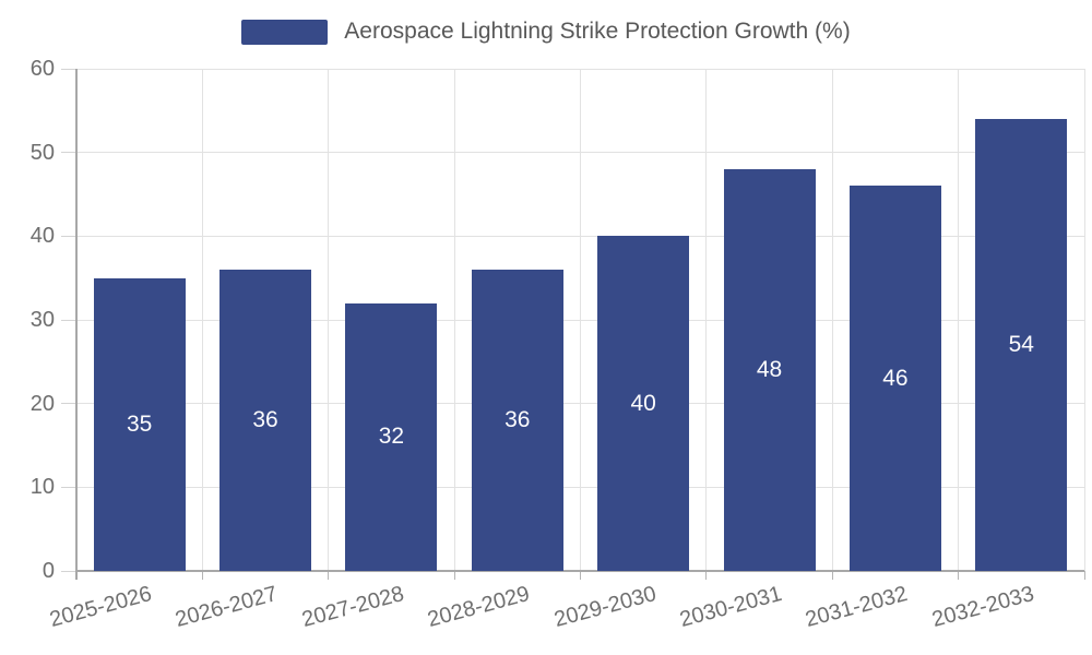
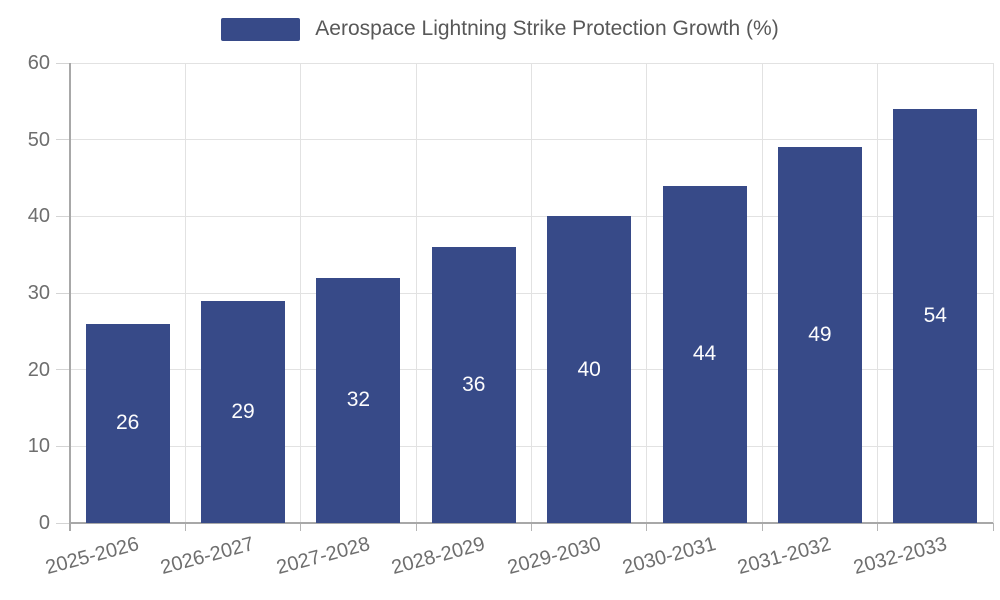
2025-2026: 35 -> 26
2026-2027: 36 -> 29
2030-2031: 48 -> 44
2031-2032: 46 -> 49
